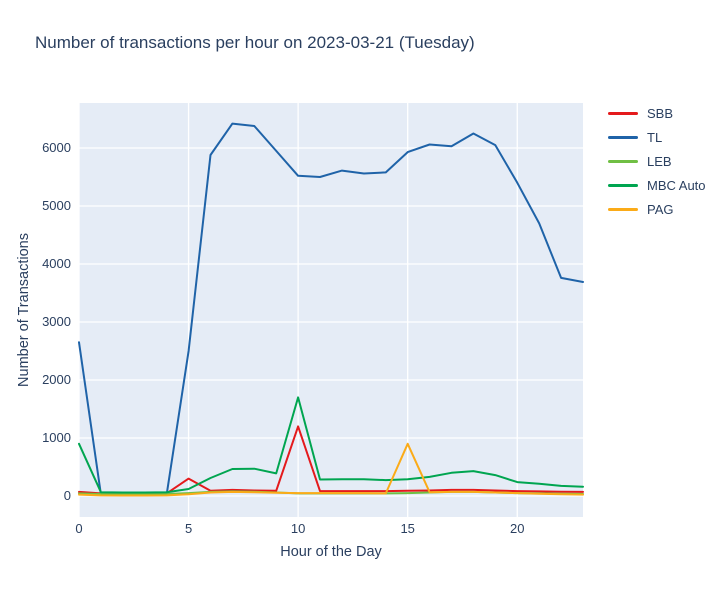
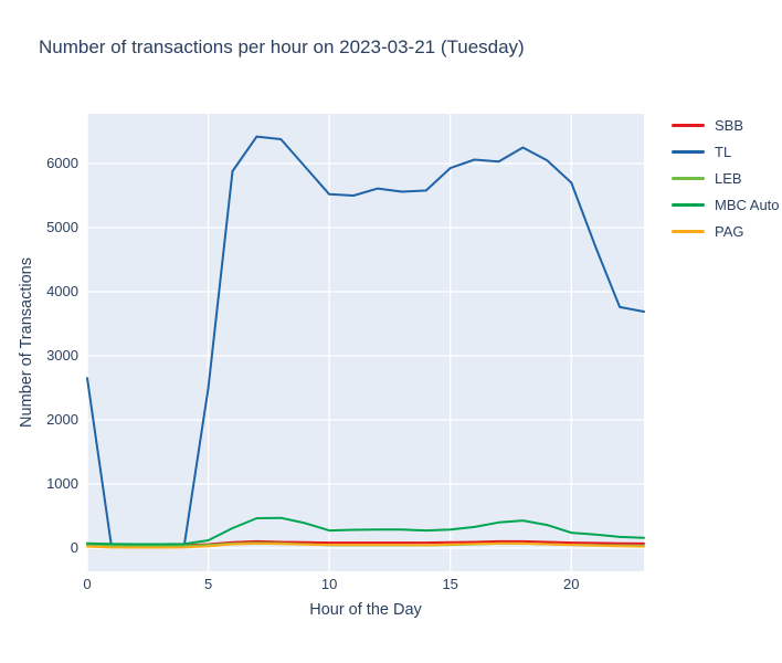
MBC Auto/0: 900 -> 100
SBB/5: 300 -> 100
SBB/10: 1200 -> 100
MBC Auto/10: 1700 -> 300
PAG/15: 900 -> 100
TL/20: 5400 -> 5700
